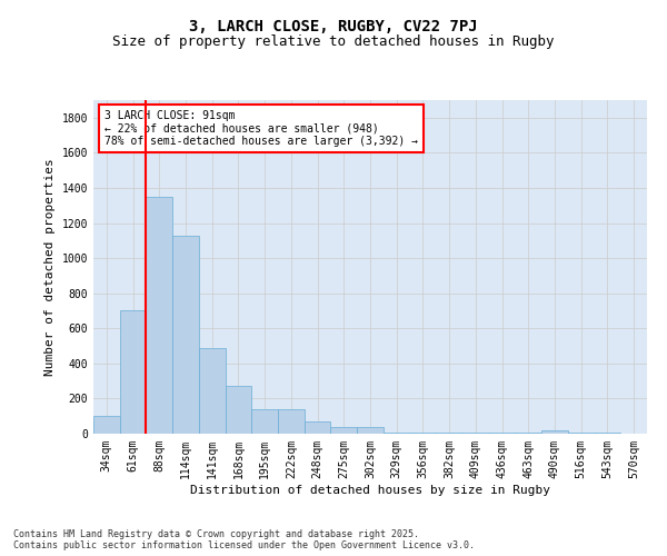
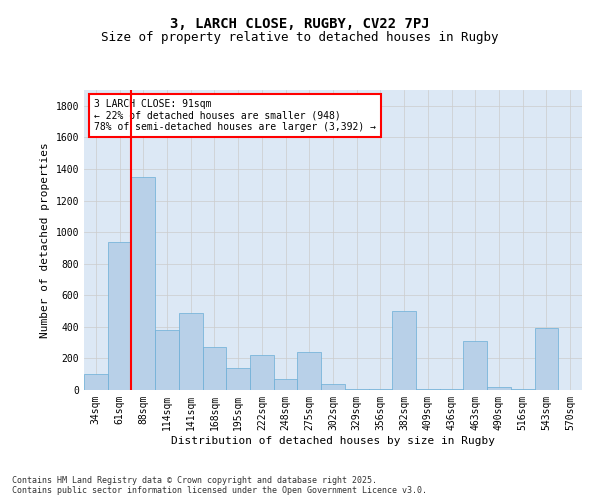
61sqm: 700 -> 940
114sqm: 1130 -> 380
222sqm: 140 -> 220
275sqm: 40 -> 240
382sqm: 0 -> 500
463sqm: 0 -> 310
543sqm: 0 -> 390
